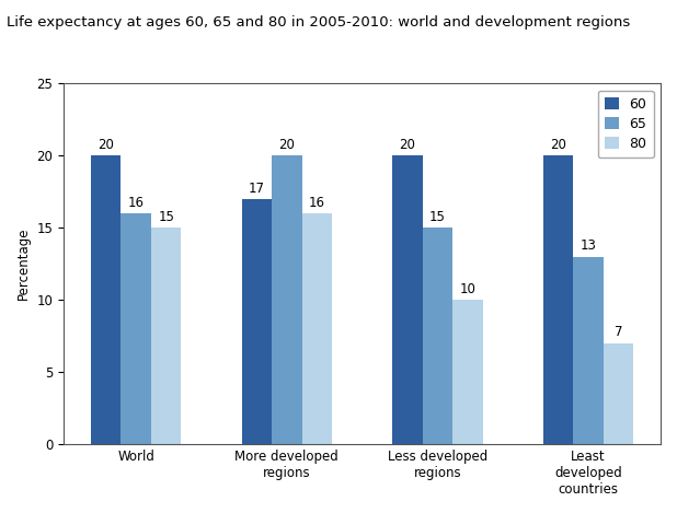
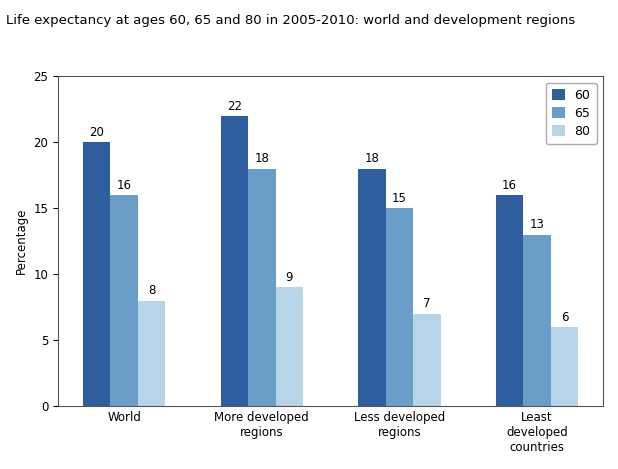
80/World: 15 -> 8
60/More developed regions: 17 -> 22
65/More developed regions: 20 -> 18
80/More developed regions: 16 -> 9
60/Less developed regions: 20 -> 18
80/Less developed regions: 10 -> 7
60/Least developed countries: 20 -> 16
80/Least developed countries: 7 -> 6
